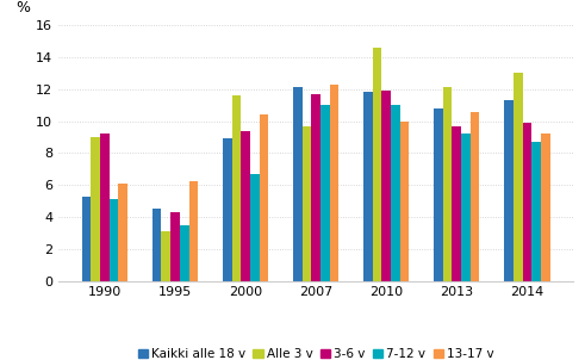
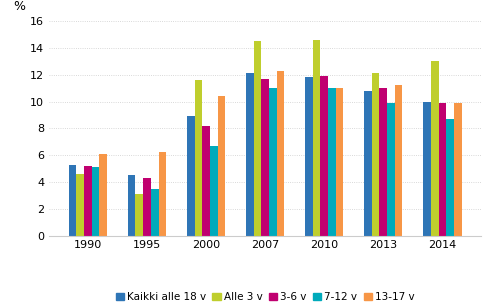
Alle 3 v/1990: 9.0 -> 4.6
3-6 v/1990: 9.2 -> 5.2
3-6 v/2000: 9.4 -> 8.2
Alle 3 v/2007: 9.7 -> 14.5
13-17 v/2010: 10.0 -> 11.0
3-6 v/2013: 9.7 -> 11.0
7-12 v/2013: 9.2 -> 9.9
13-17 v/2013: 10.6 -> 11.2
Kaikki alle 18 v/2014: 11.3 -> 10.0
13-17 v/2014: 9.2 -> 9.9
